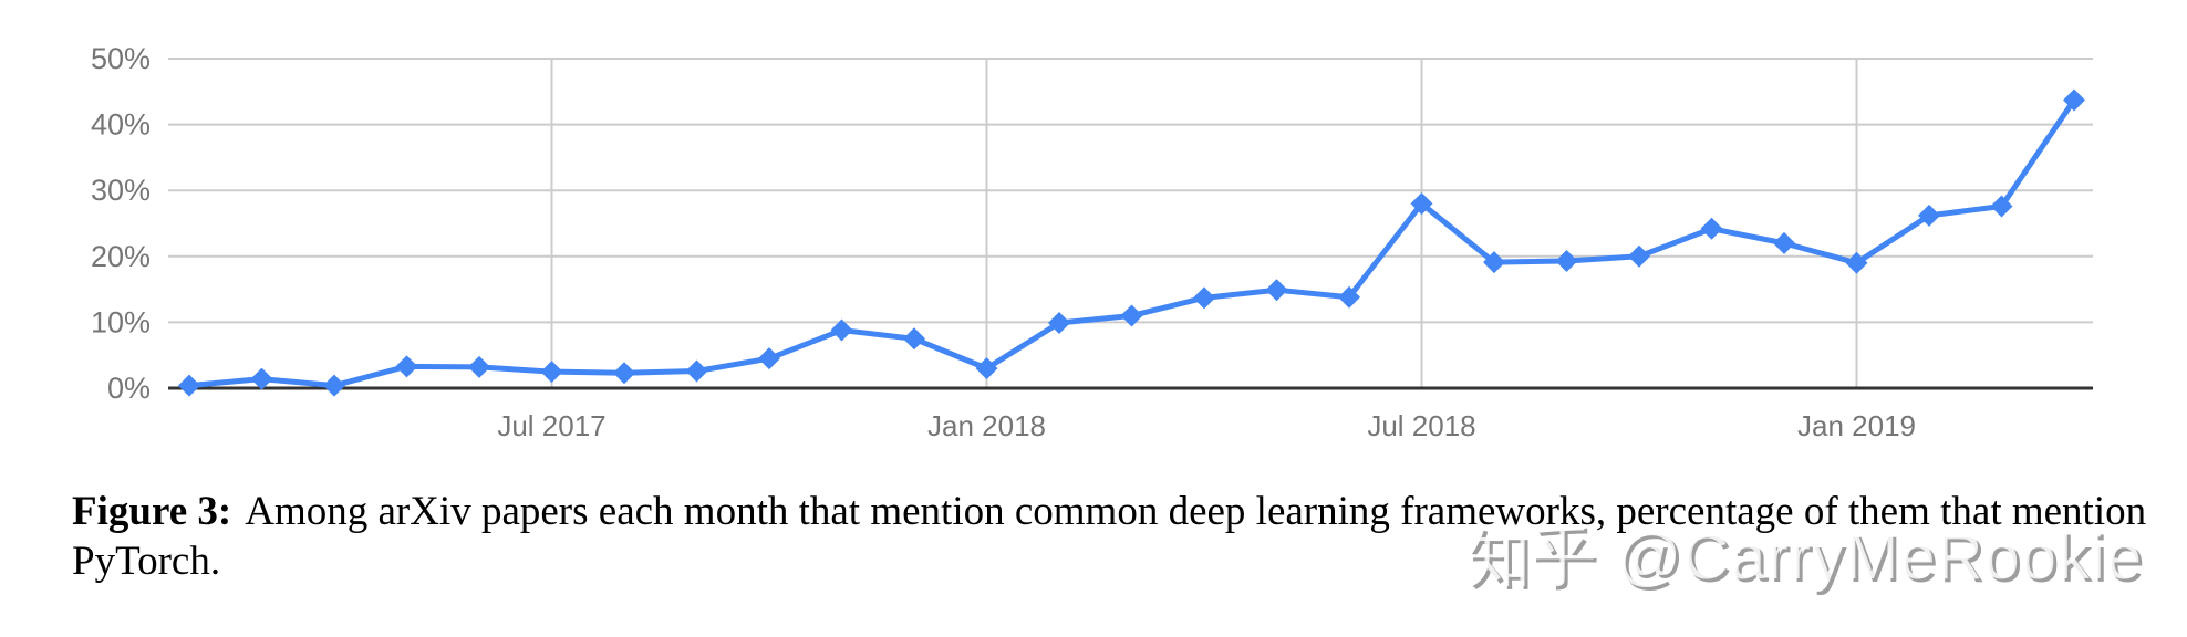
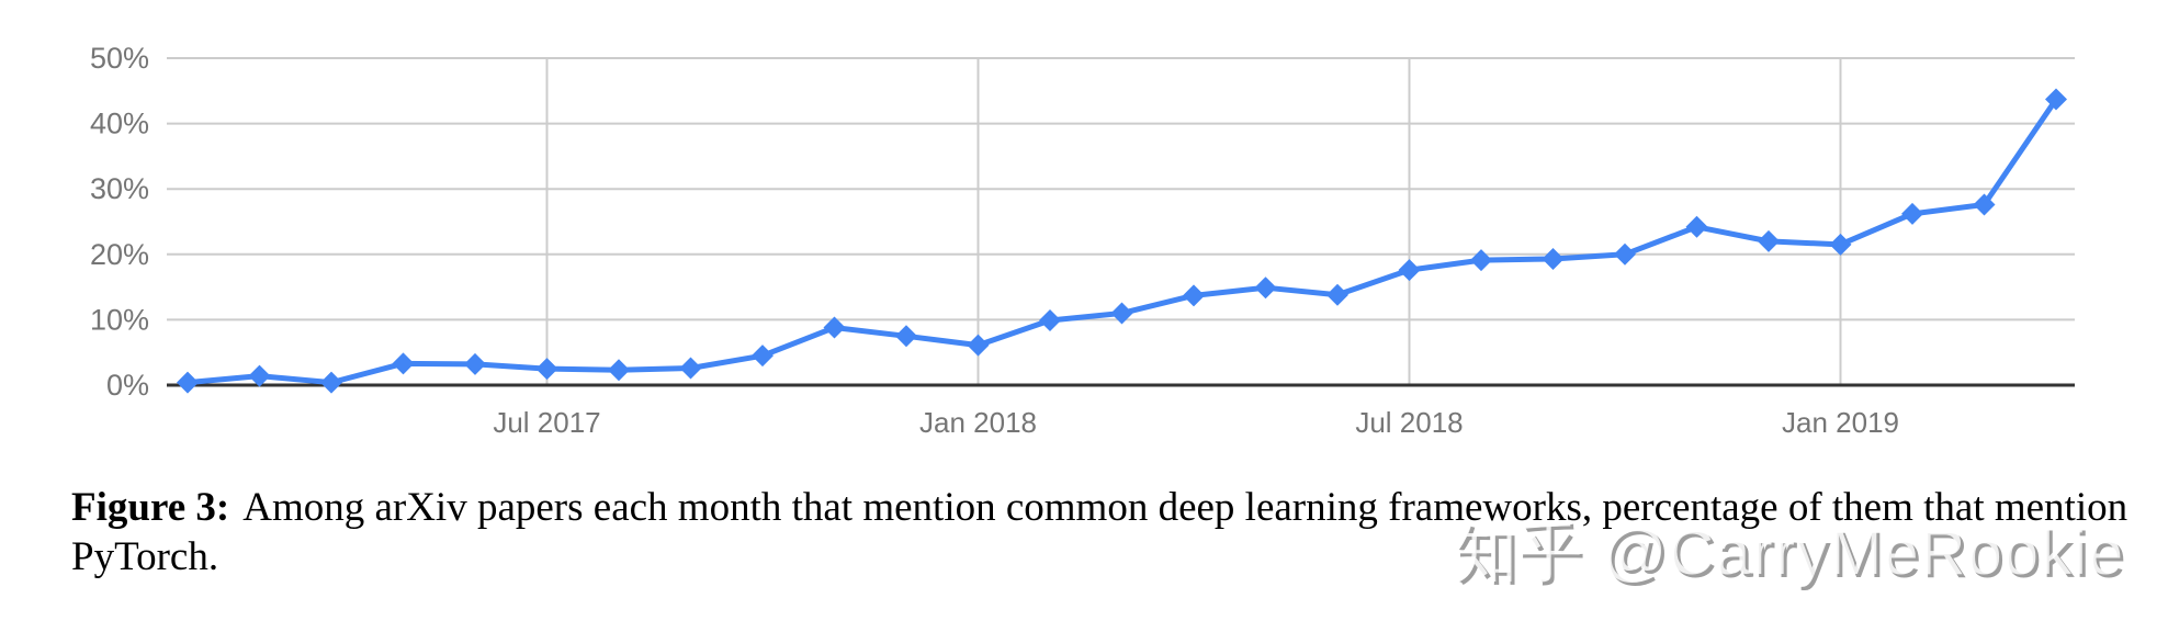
Jan 2018: 3% -> 6%
Jul 2018: 28% -> 18%
Jan 2019: 19% -> 22%
